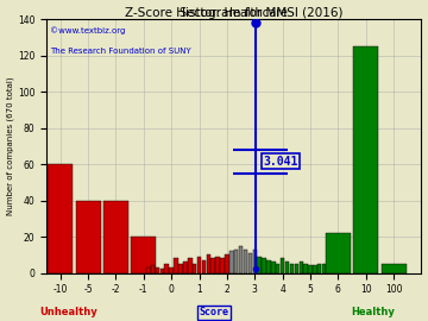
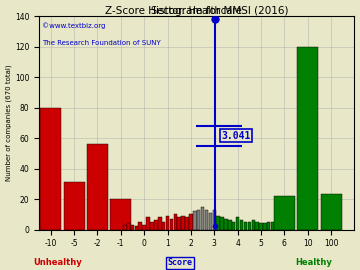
-10: 60 -> 80
-5: 40 -> 31
-2: 40 -> 56
10: 125 -> 120
100: 5 -> 23
